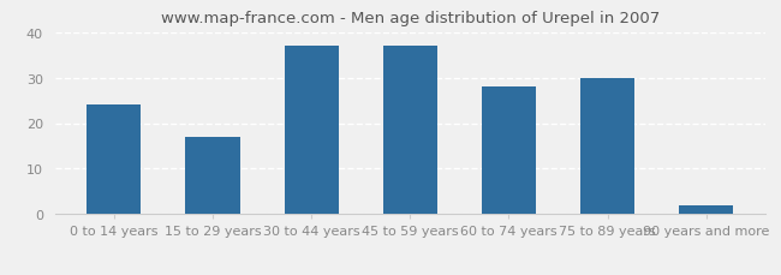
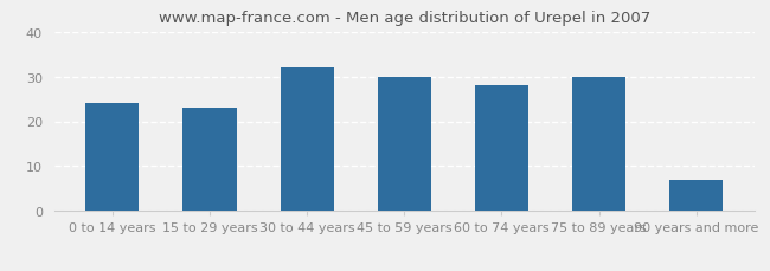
15 to 29 years: 17 -> 23
30 to 44 years: 37 -> 32
45 to 59 years: 37 -> 30
90 years and more: 2 -> 7
